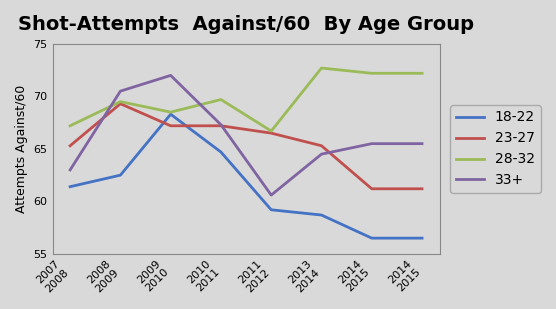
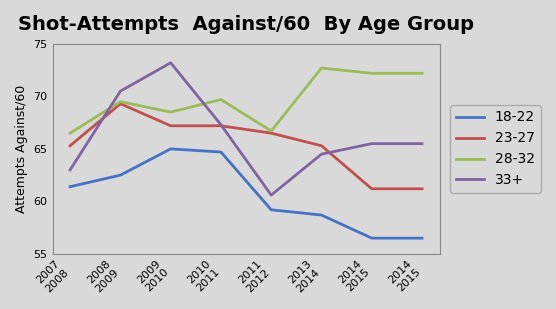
28-32/2007 2008: 67.2 -> 66.5
18-22/2009 2010: 68.3 -> 65.0
33+/2009 2010: 72.0 -> 73.2
